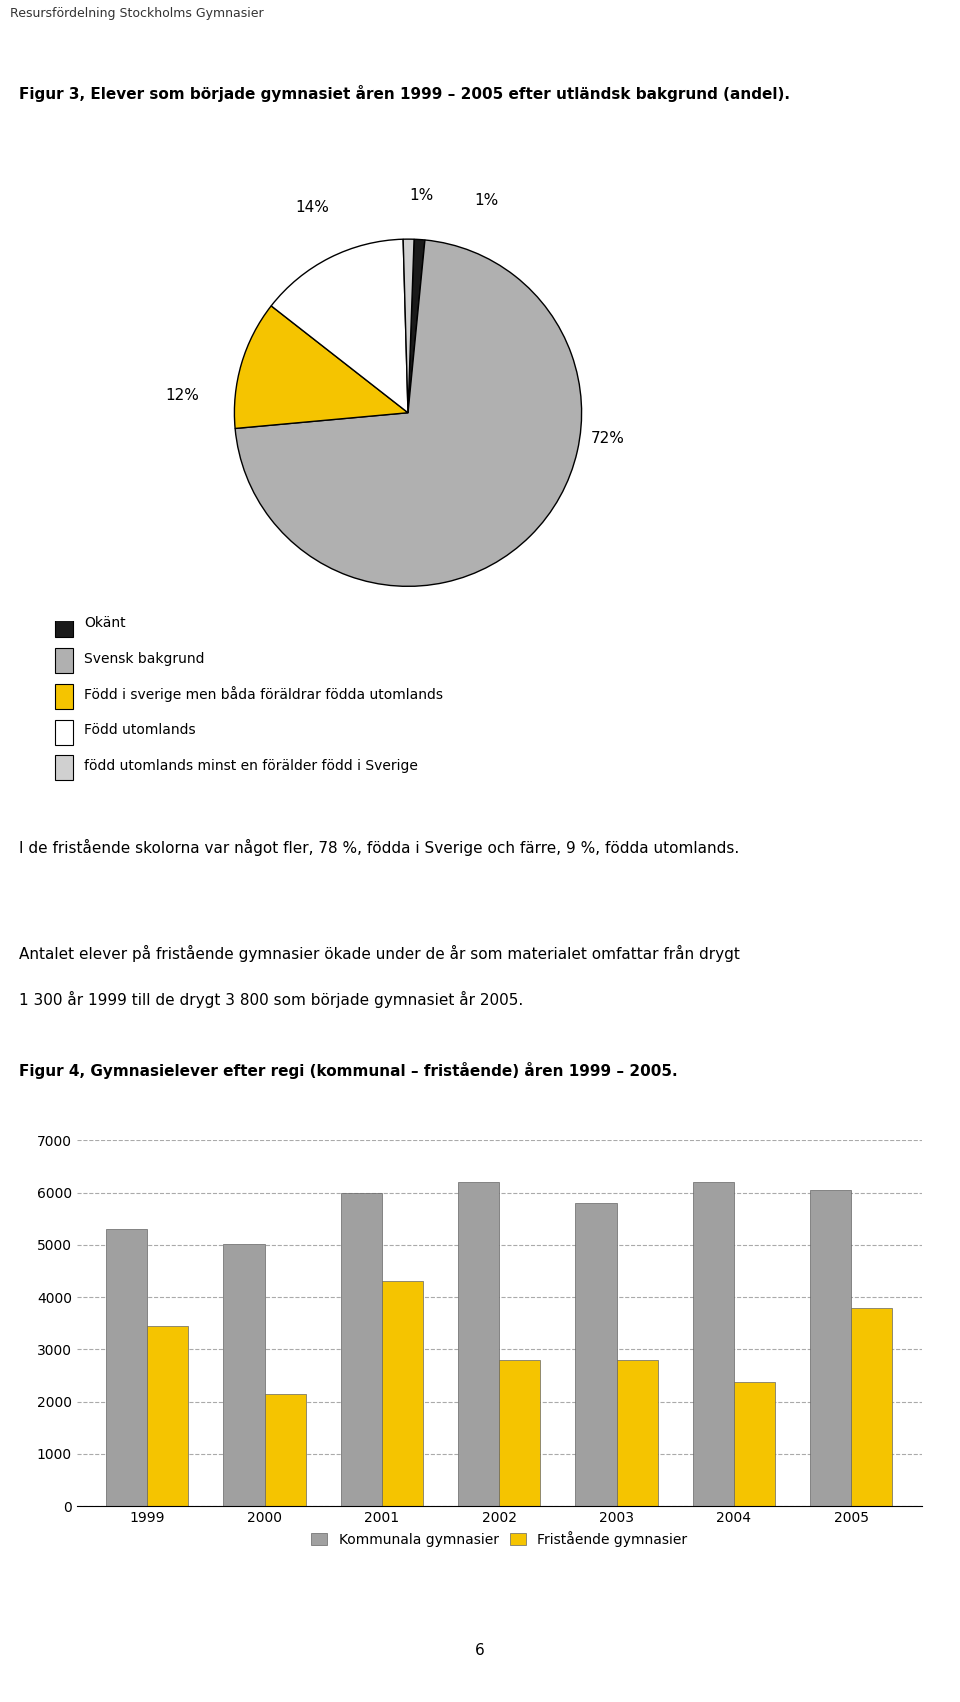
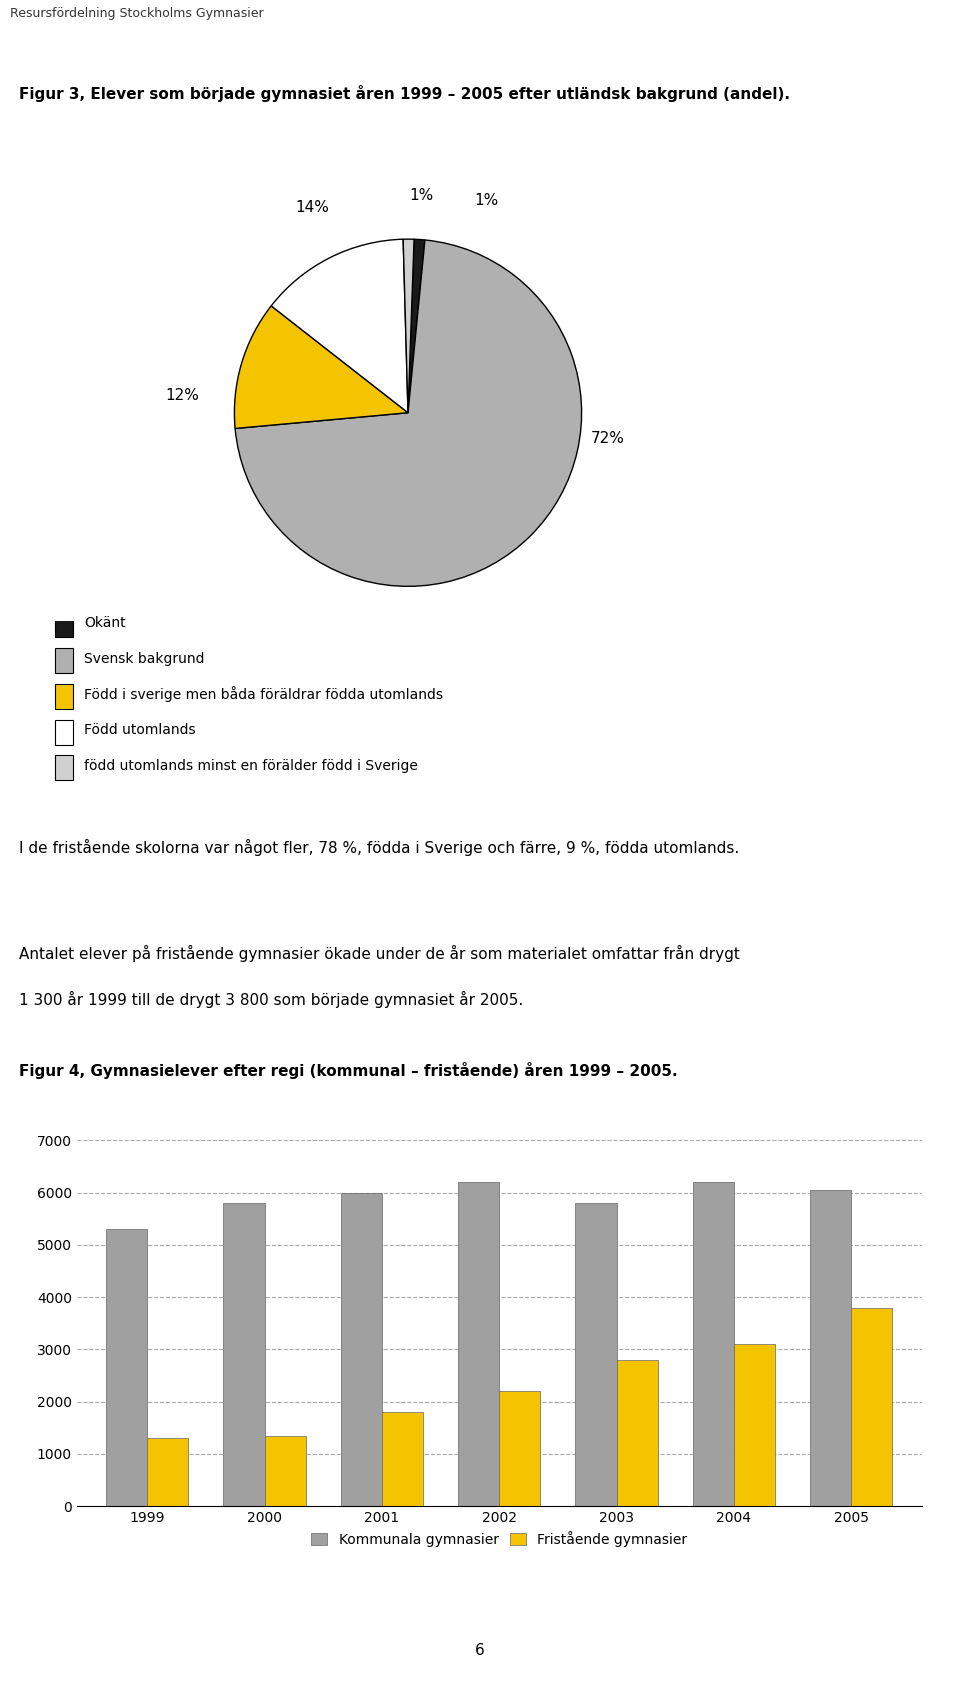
Fristående gymnasier/1999: 3440 -> 1300
Kommunala gymnasier/2000: 5020 -> 5800
Fristående gymnasier/2000: 2140 -> 1350
Fristående gymnasier/2001: 4300 -> 1800
Fristående gymnasier/2002: 2800 -> 2200
Fristående gymnasier/2004: 2380 -> 3100
